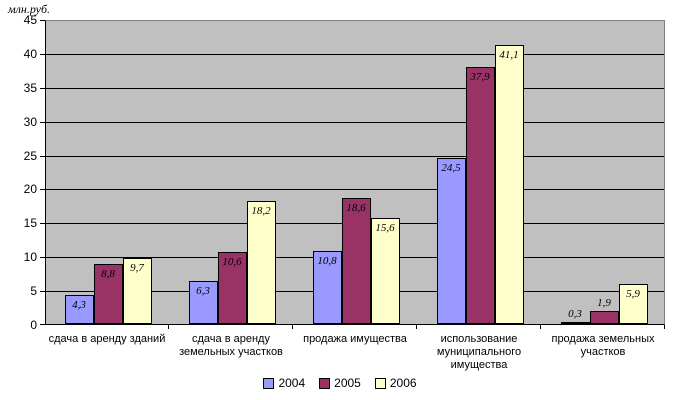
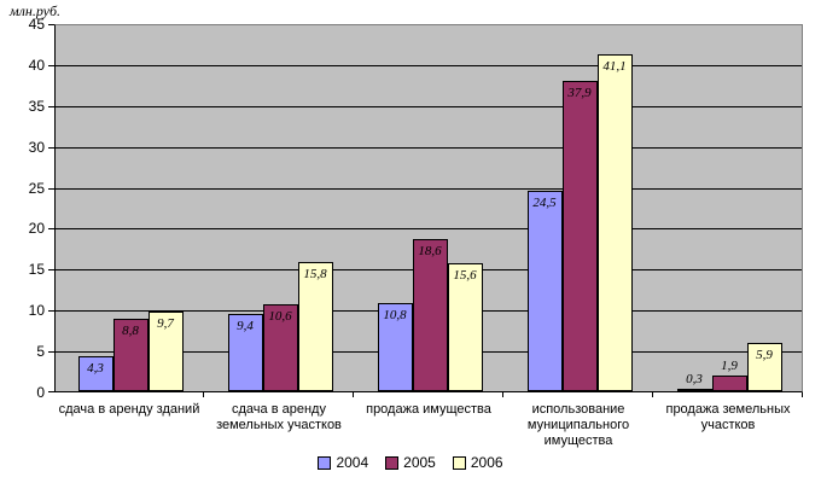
2004/сдача в аренду земельных участков: 6,3 -> 9,4
2006/сдача в аренду земельных участков: 18,2 -> 15,8
